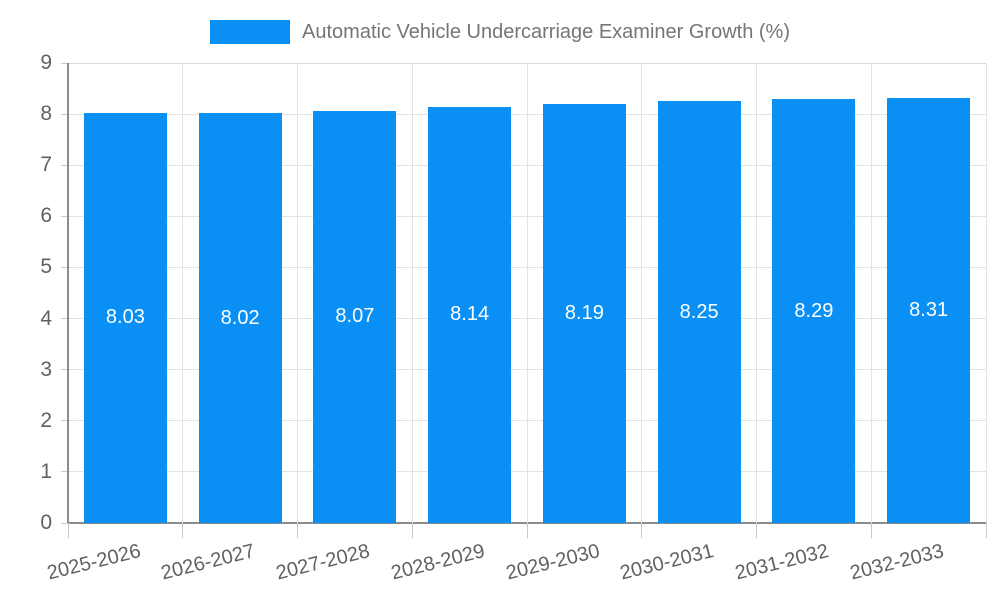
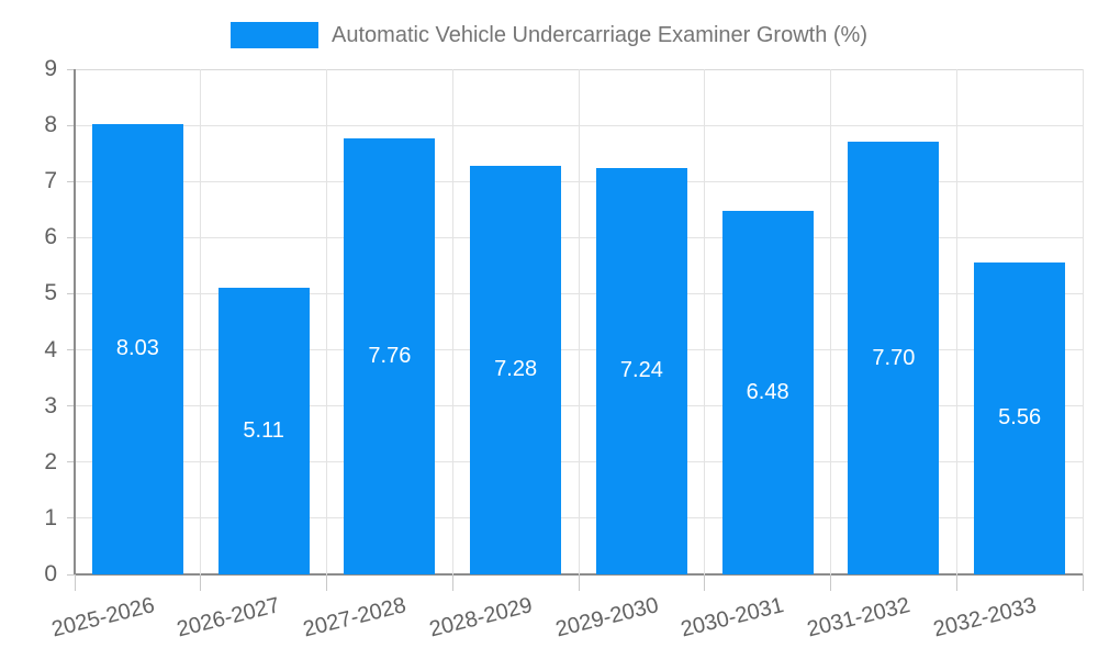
2026-2027: 8.02 -> 5.11
2027-2028: 8.07 -> 7.76
2028-2029: 8.14 -> 7.28
2029-2030: 8.19 -> 7.24
2030-2031: 8.25 -> 6.48
2031-2032: 8.29 -> 7.70
2032-2033: 8.31 -> 5.56
